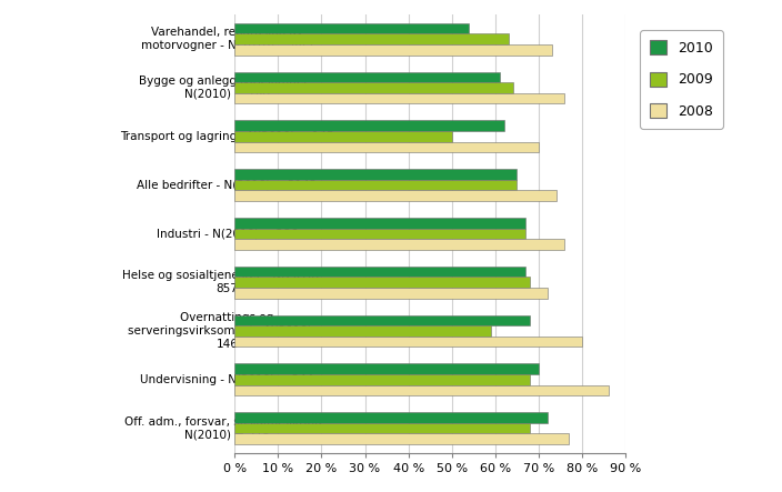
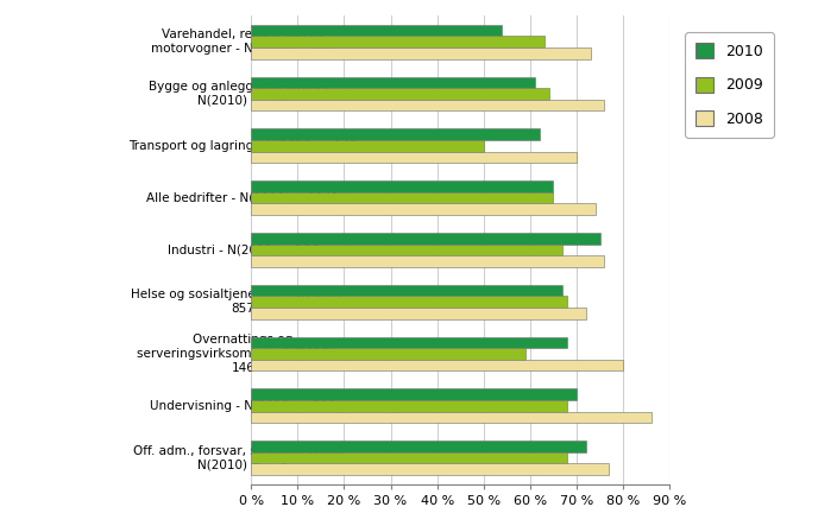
2010/Industri - N(2010) = 286: 67 % -> 75 %
